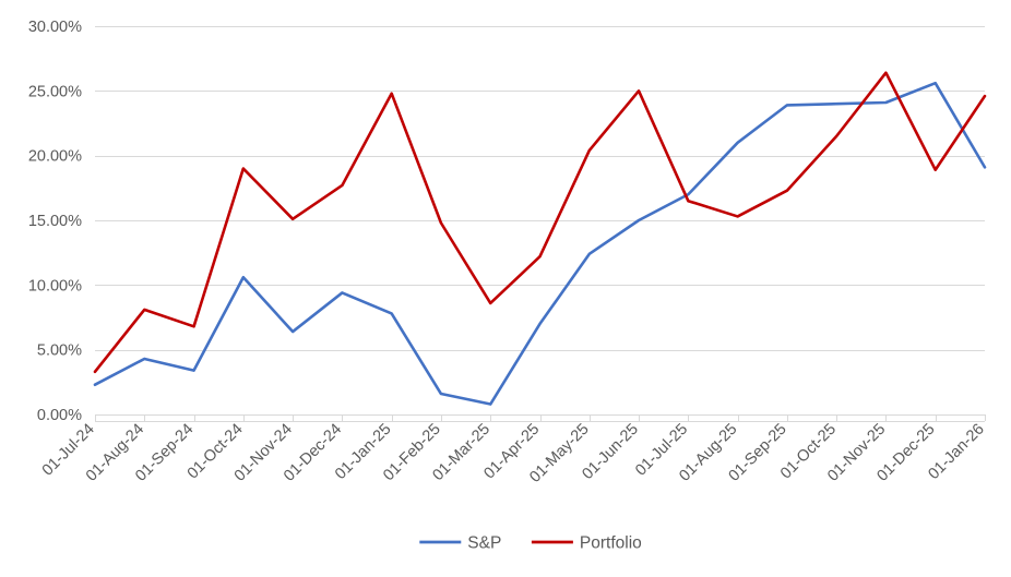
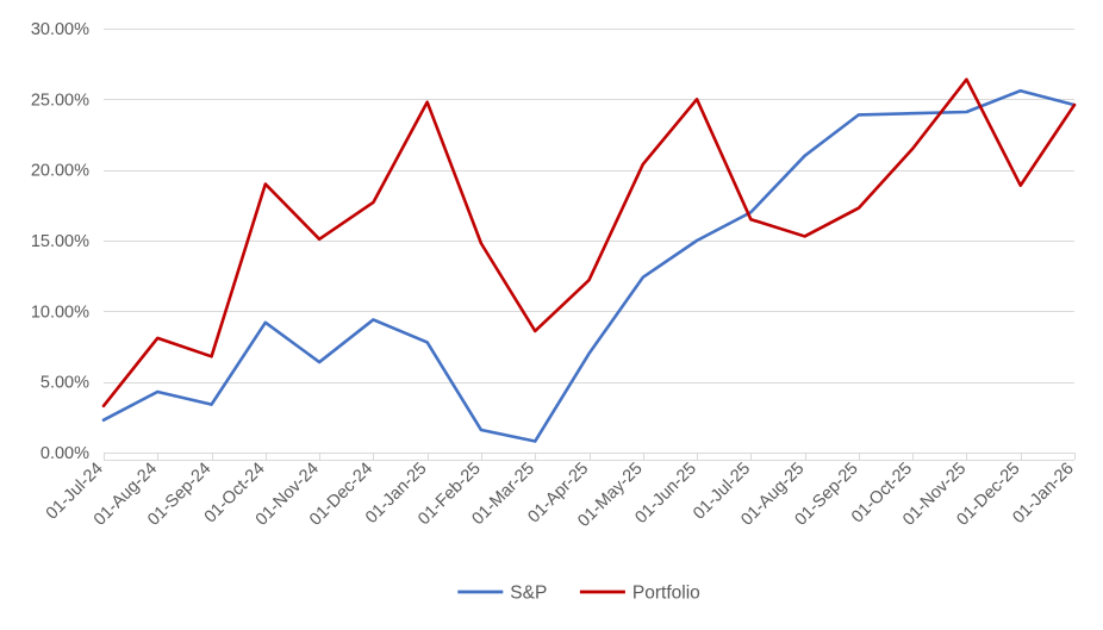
S&P/01-Oct-24: 10.6% -> 9.2%
S&P/01-Jan-26: 19.1% -> 24.6%
